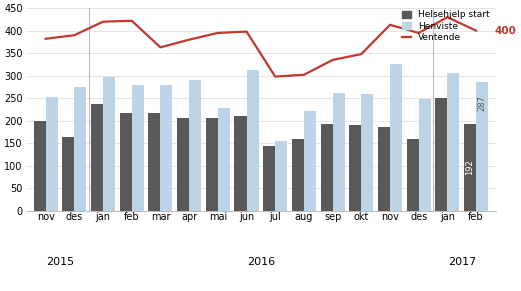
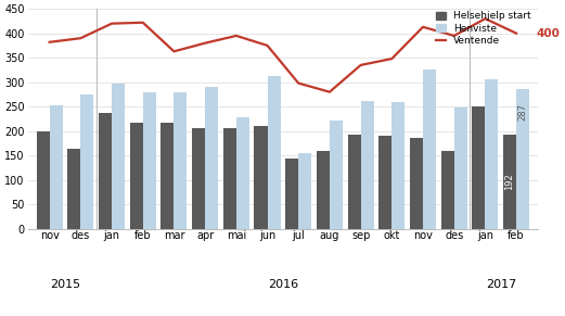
Ventende/jun: 398 -> 375
Ventende/aug: 302 -> 280
